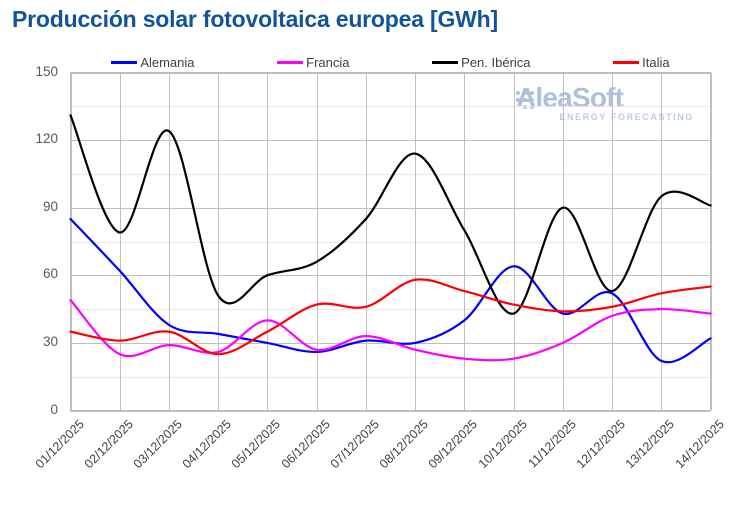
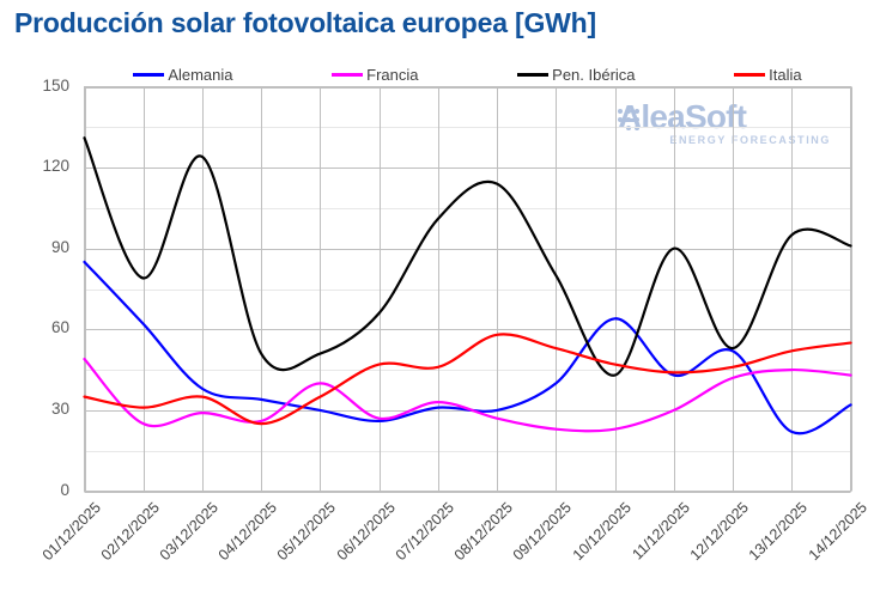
Pen. Ibérica/05/12/2025: 60 -> 51
Pen. Ibérica/07/12/2025: 85 -> 101
